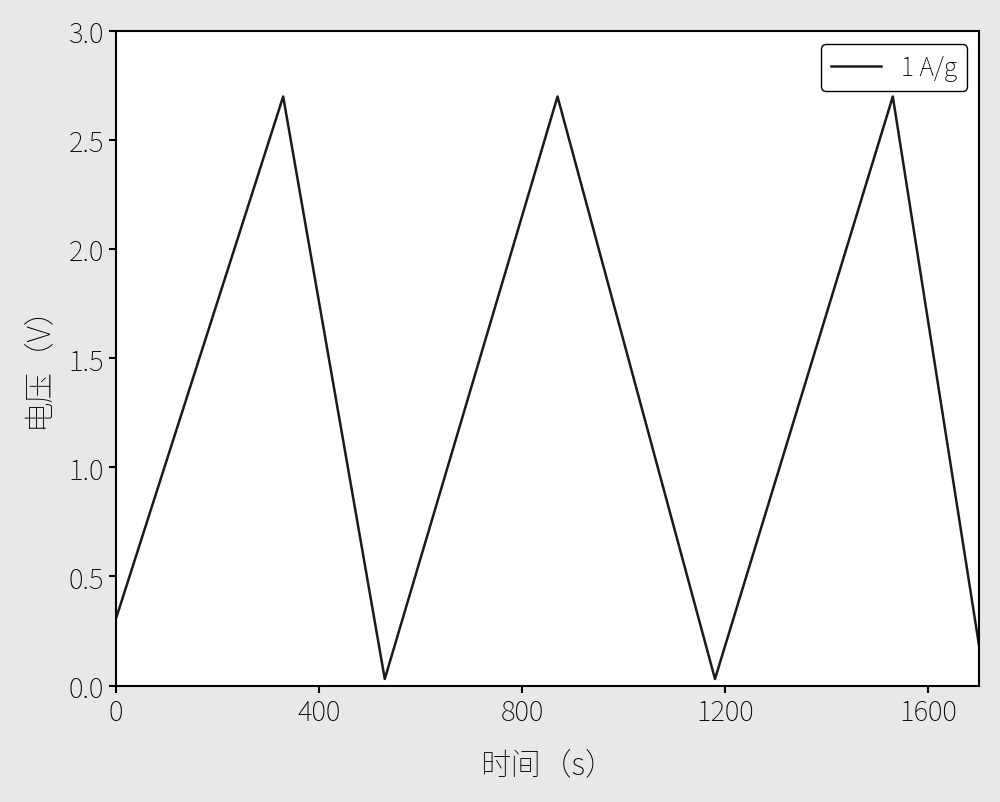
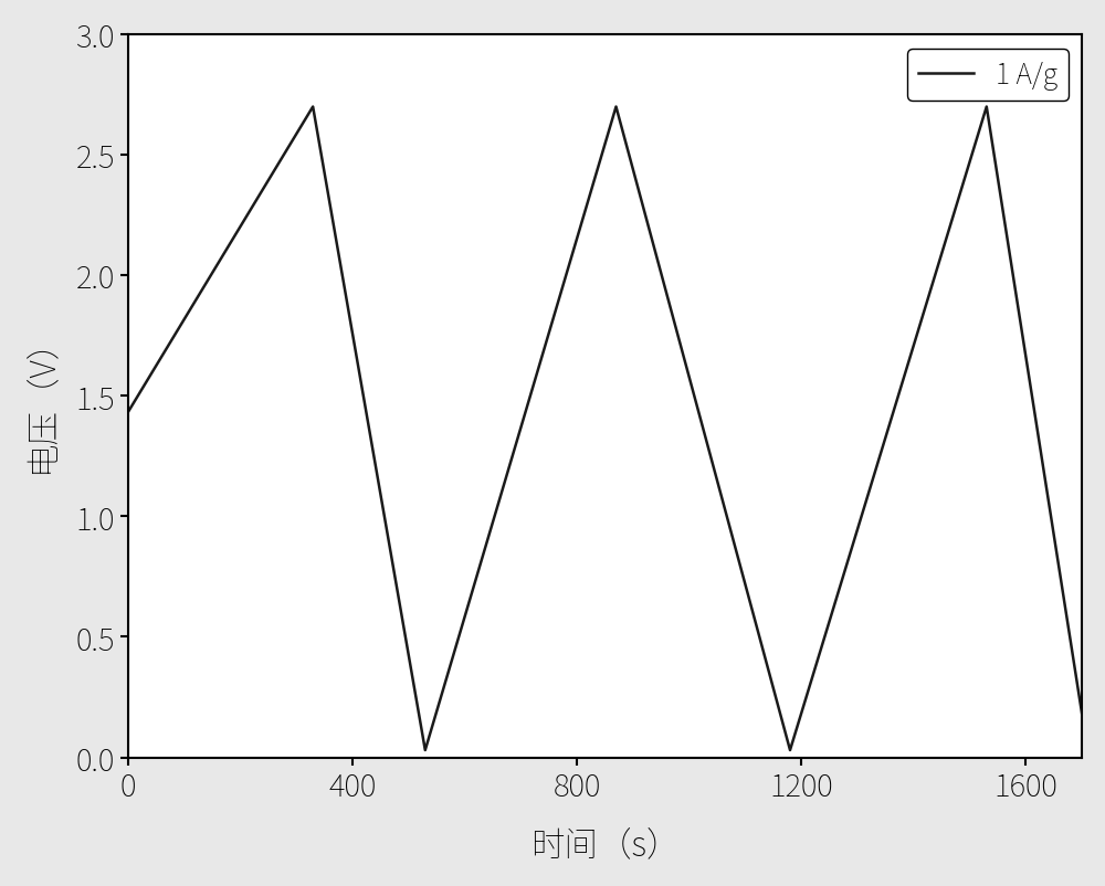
0: 0.30 -> 1.43
